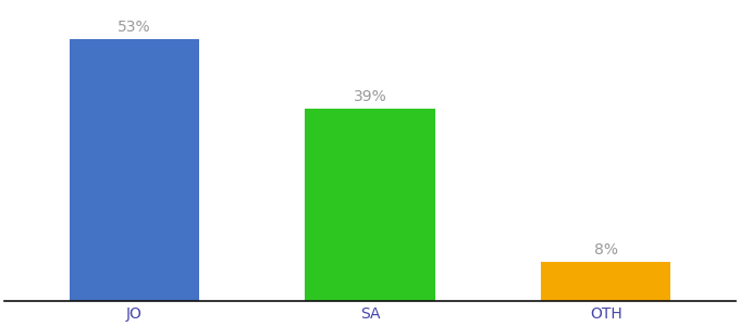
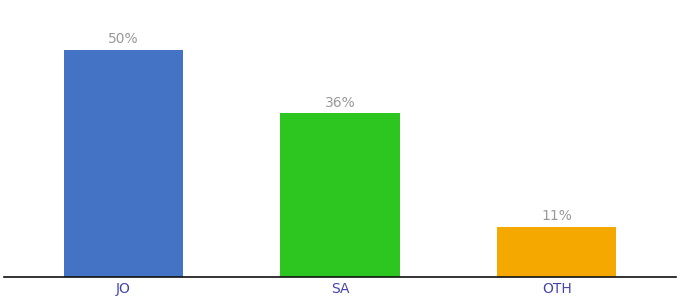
JO: 53% -> 50%
SA: 39% -> 36%
OTH: 8% -> 11%
